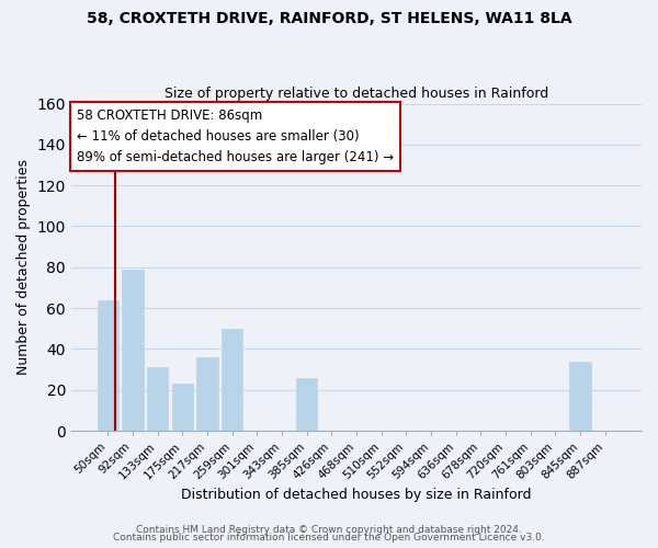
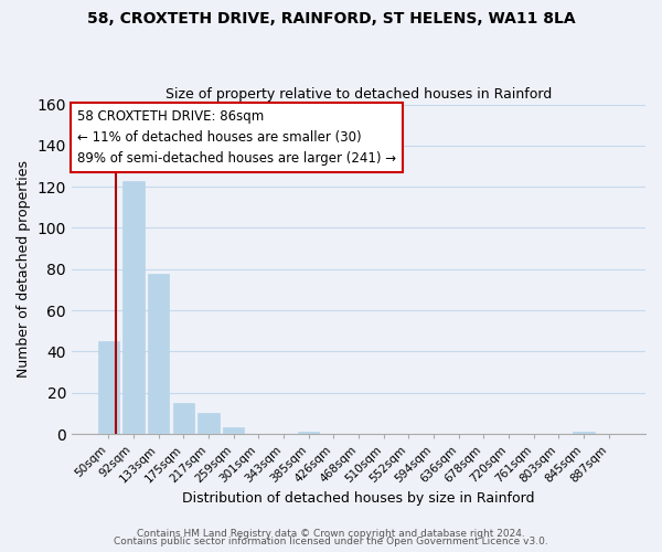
50sqm: 64 -> 45
92sqm: 79 -> 123
133sqm: 31 -> 78
175sqm: 23 -> 15
217sqm: 36 -> 10
259sqm: 50 -> 3
385sqm: 26 -> 1
845sqm: 34 -> 1
